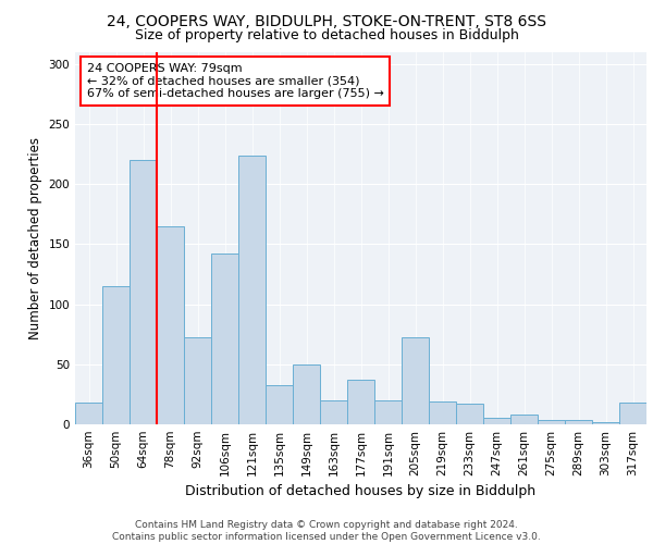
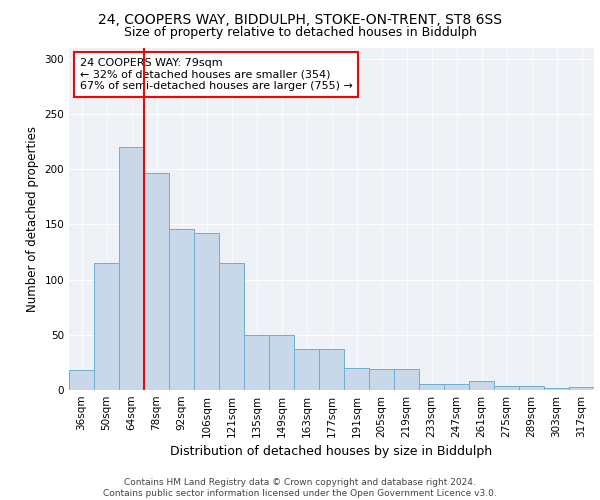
78sqm: 165 -> 196
92sqm: 72 -> 146
121sqm: 224 -> 115
135sqm: 33 -> 50
163sqm: 20 -> 37
205sqm: 72 -> 19
233sqm: 17 -> 5
317sqm: 18 -> 3
